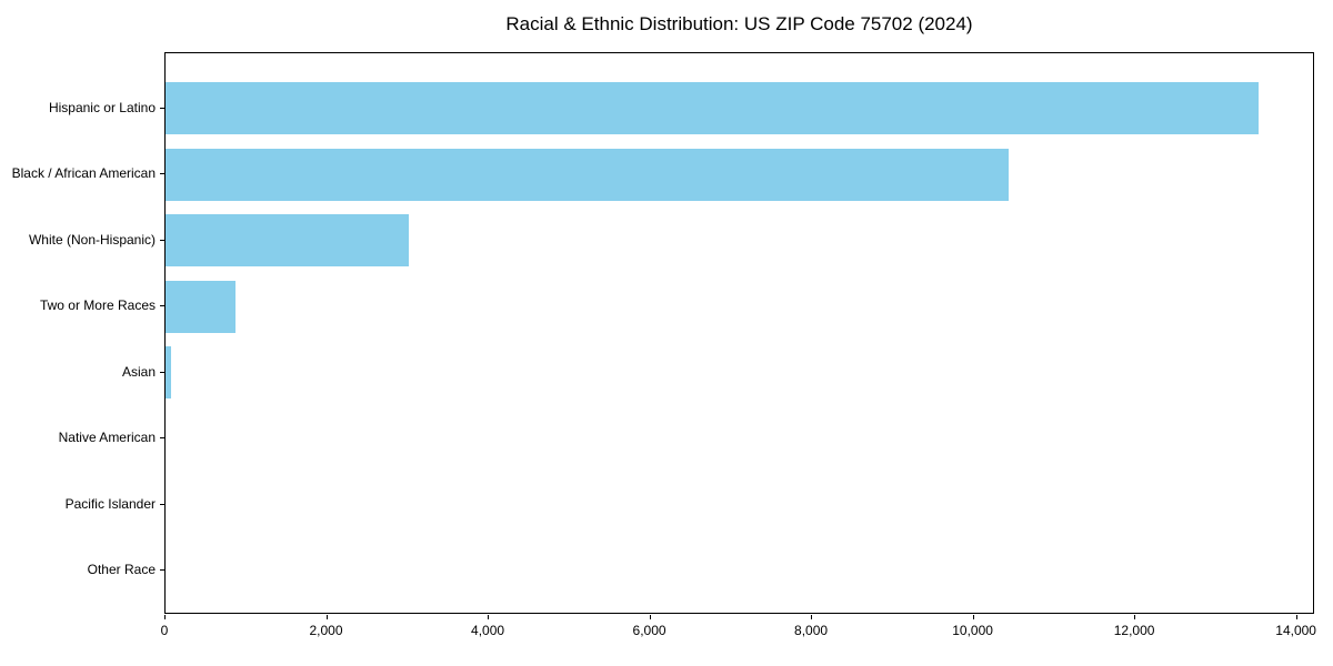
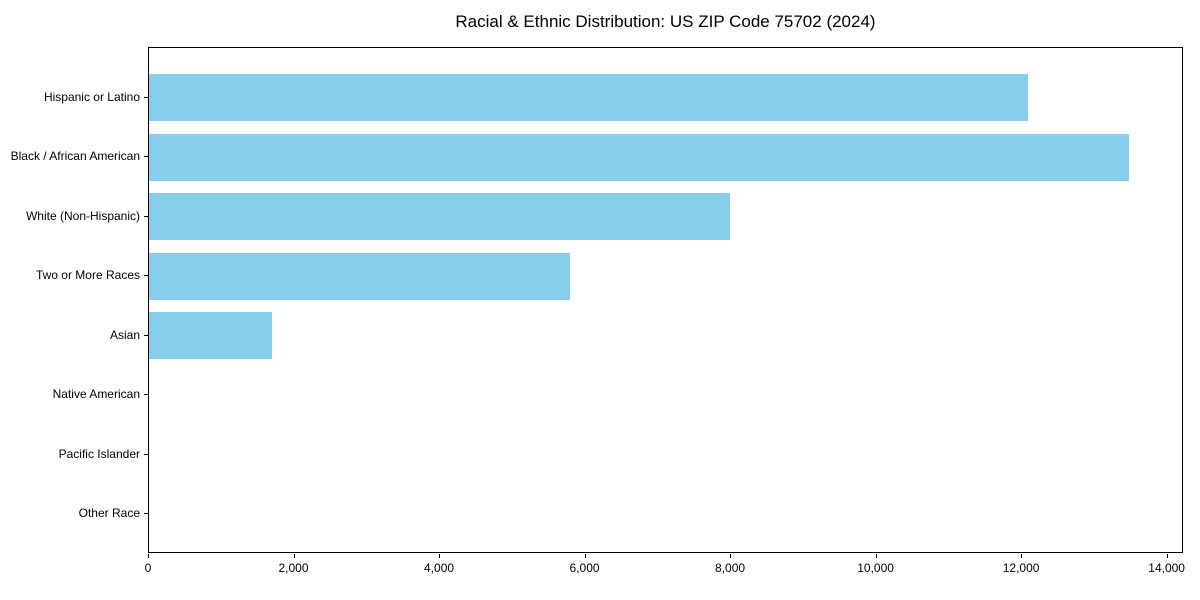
Hispanic or Latino: 13600 -> 12100
Black / African American: 10400 -> 13500
White (Non-Hispanic): 3000 -> 8000
Two or More Races: 900 -> 5800
Asian: 100 -> 1700
